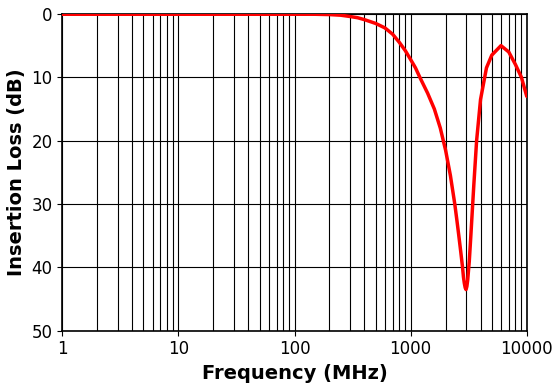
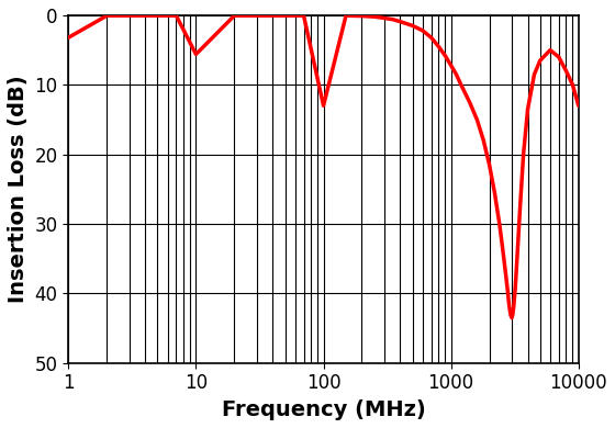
1: 0.1 -> 3.2
10: 0.1 -> 5.6
100: 0.1 -> 13.0
